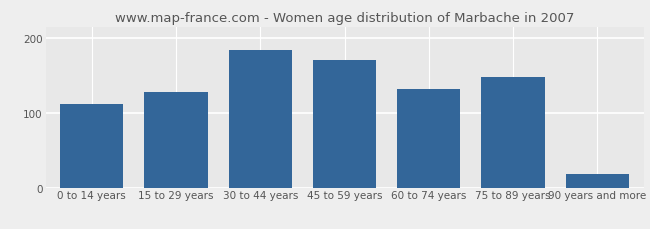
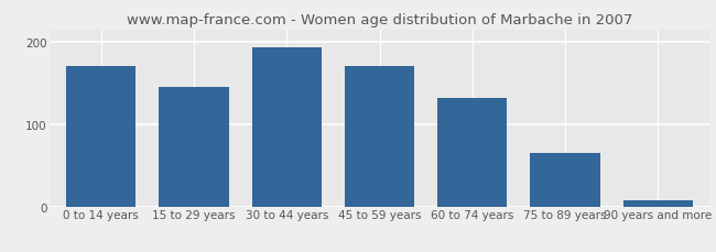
0 to 14 years: 112 -> 170
15 to 29 years: 128 -> 145
30 to 44 years: 184 -> 193
75 to 89 years: 148 -> 65
90 years and more: 18 -> 7
